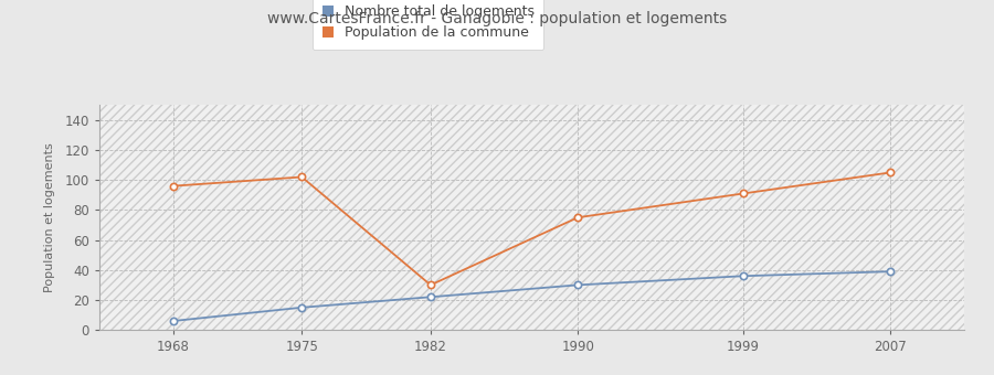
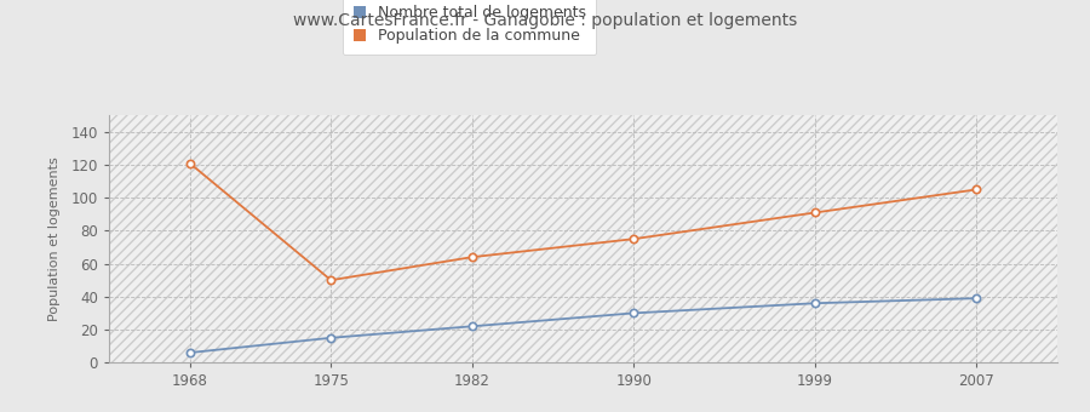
Population de la commune/1968: 96 -> 121
Population de la commune/1975: 102 -> 50
Population de la commune/1982: 30 -> 64
